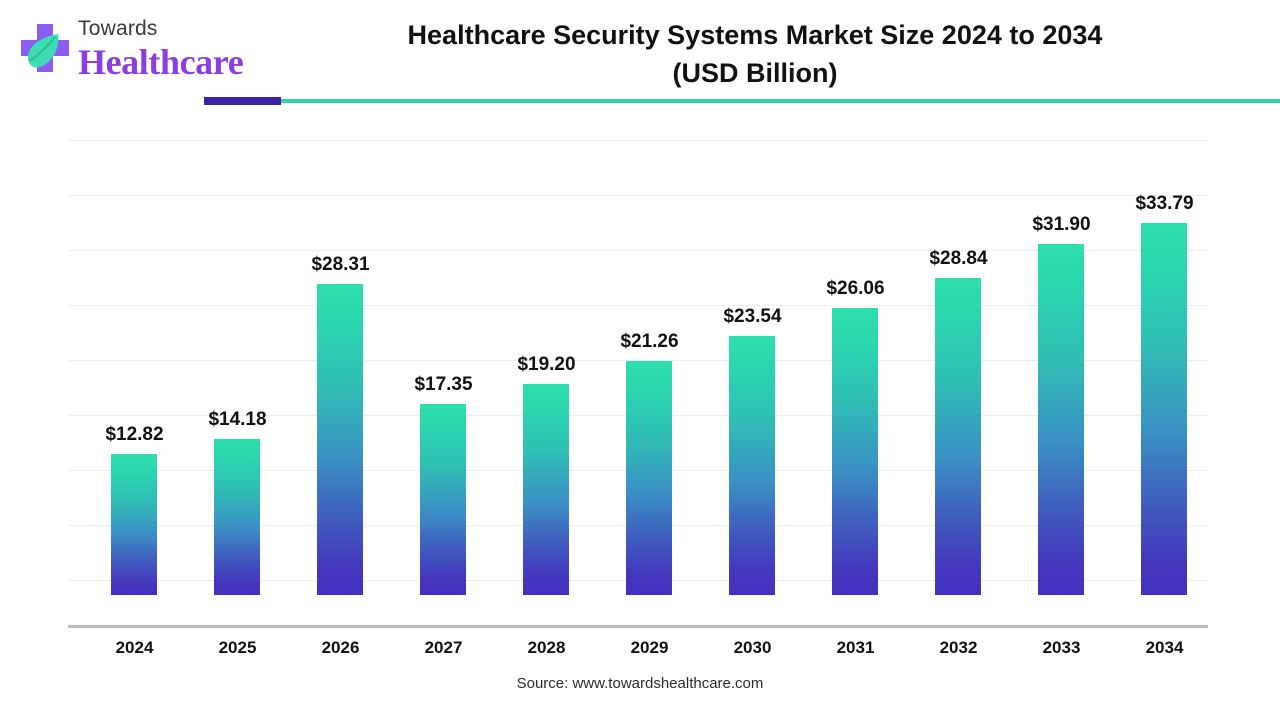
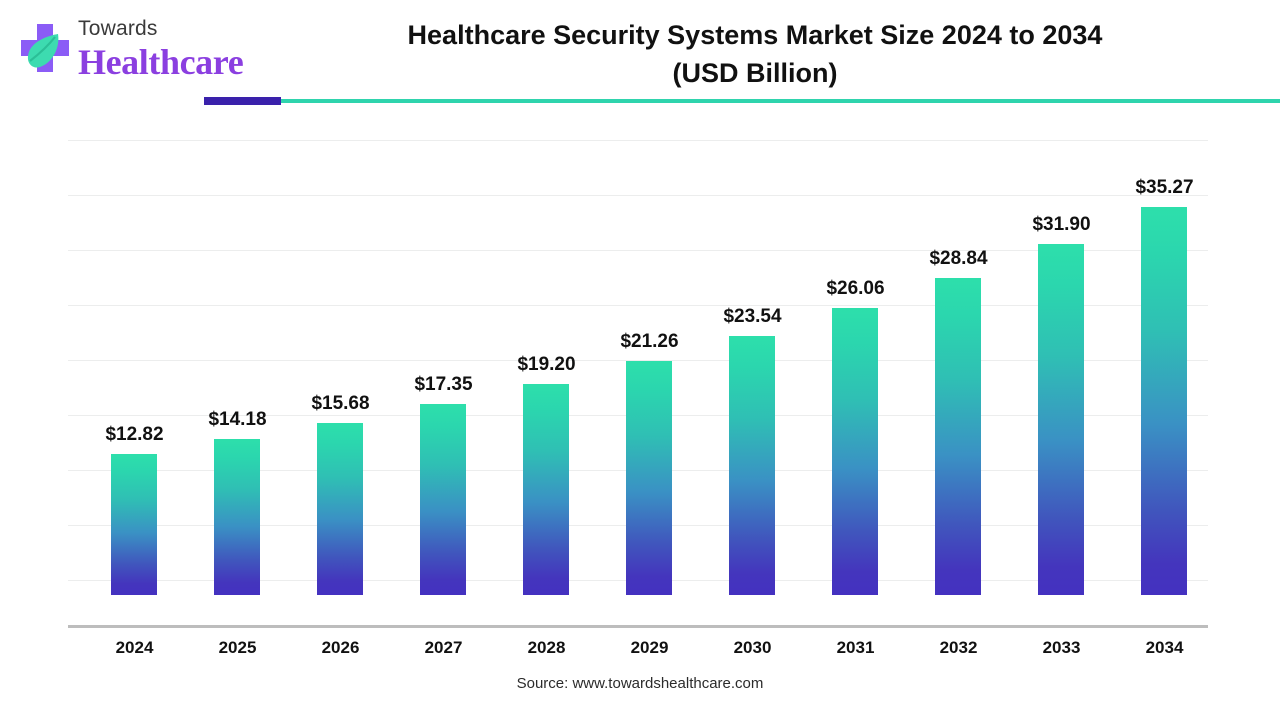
2026: $28.31 -> $15.68
2034: $33.79 -> $35.27
